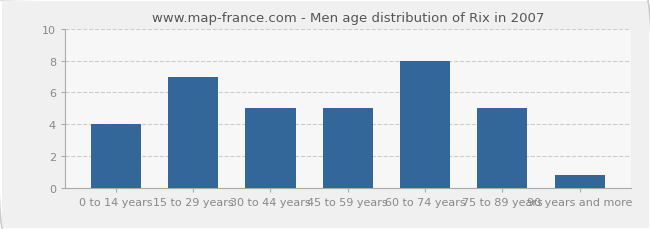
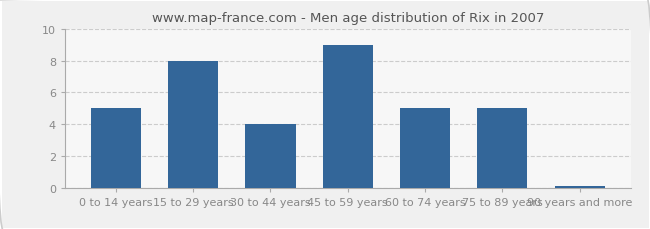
0 to 14 years: 4.0 -> 5.0
15 to 29 years: 7.0 -> 8.0
30 to 44 years: 5.0 -> 4.0
45 to 59 years: 5.0 -> 9.0
60 to 74 years: 8.0 -> 5.0
90 years and more: 0.8 -> 0.1
